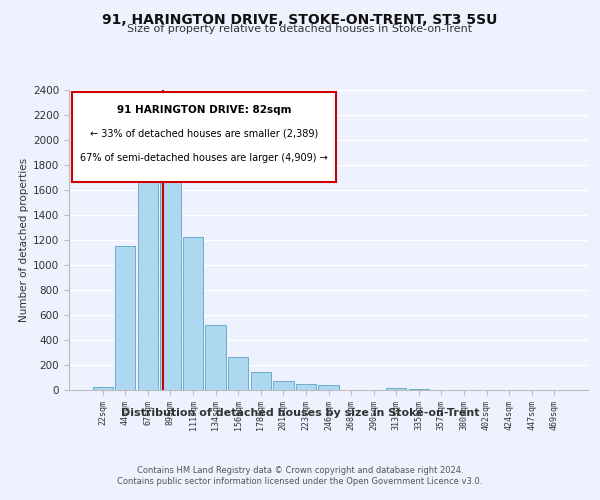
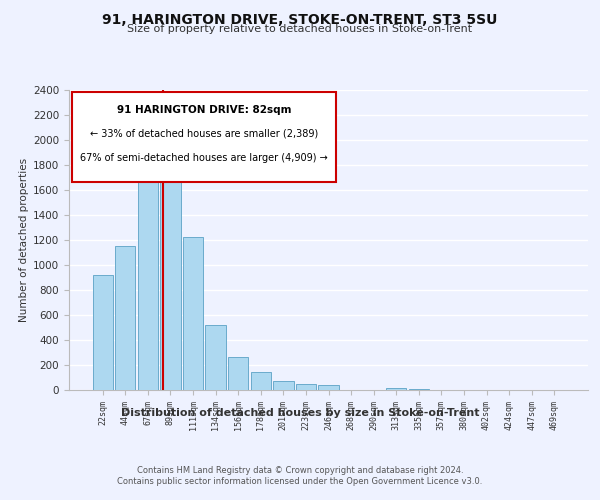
22sqm: 20 -> 920
